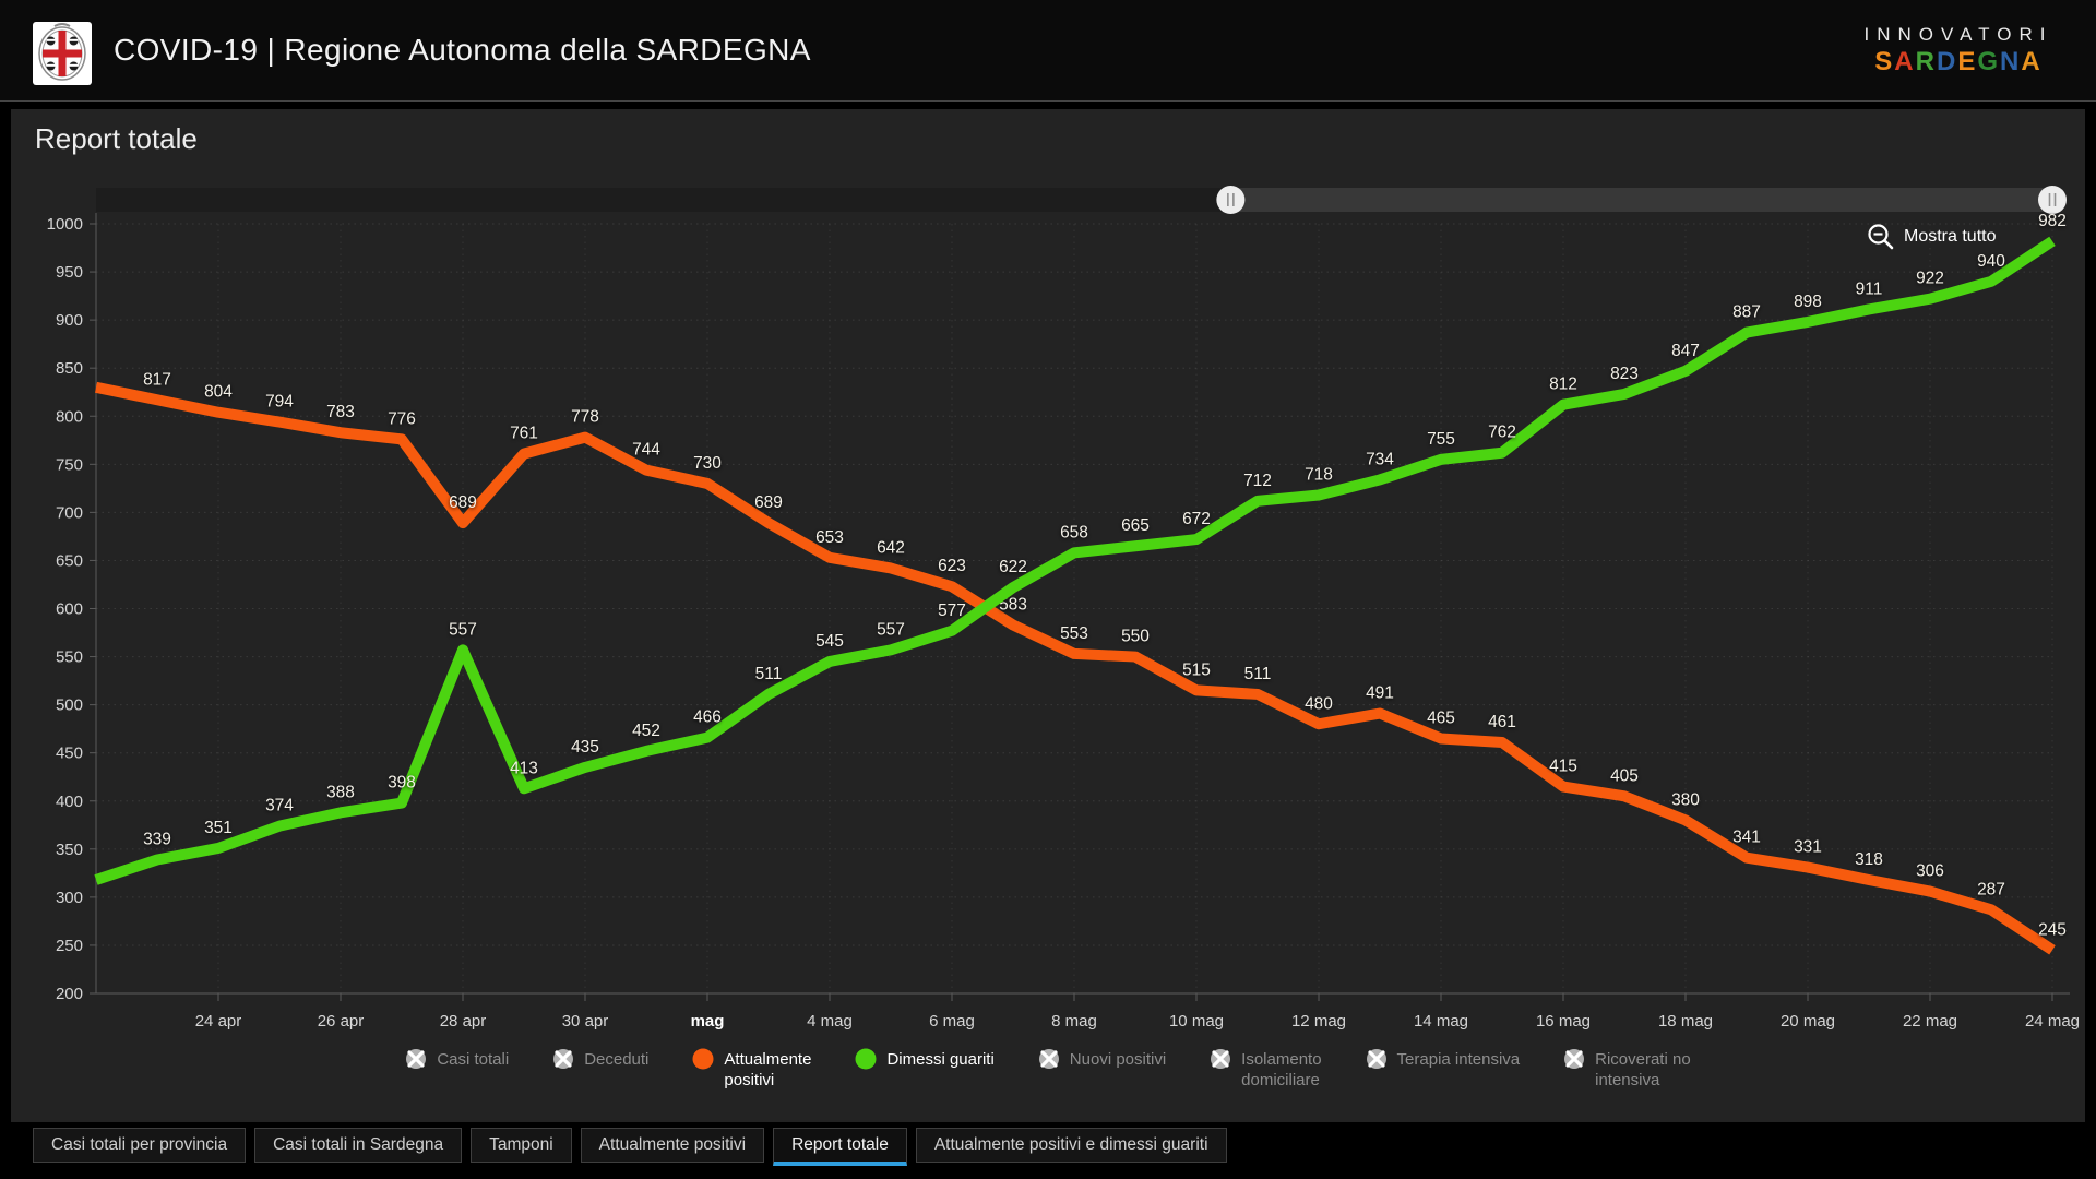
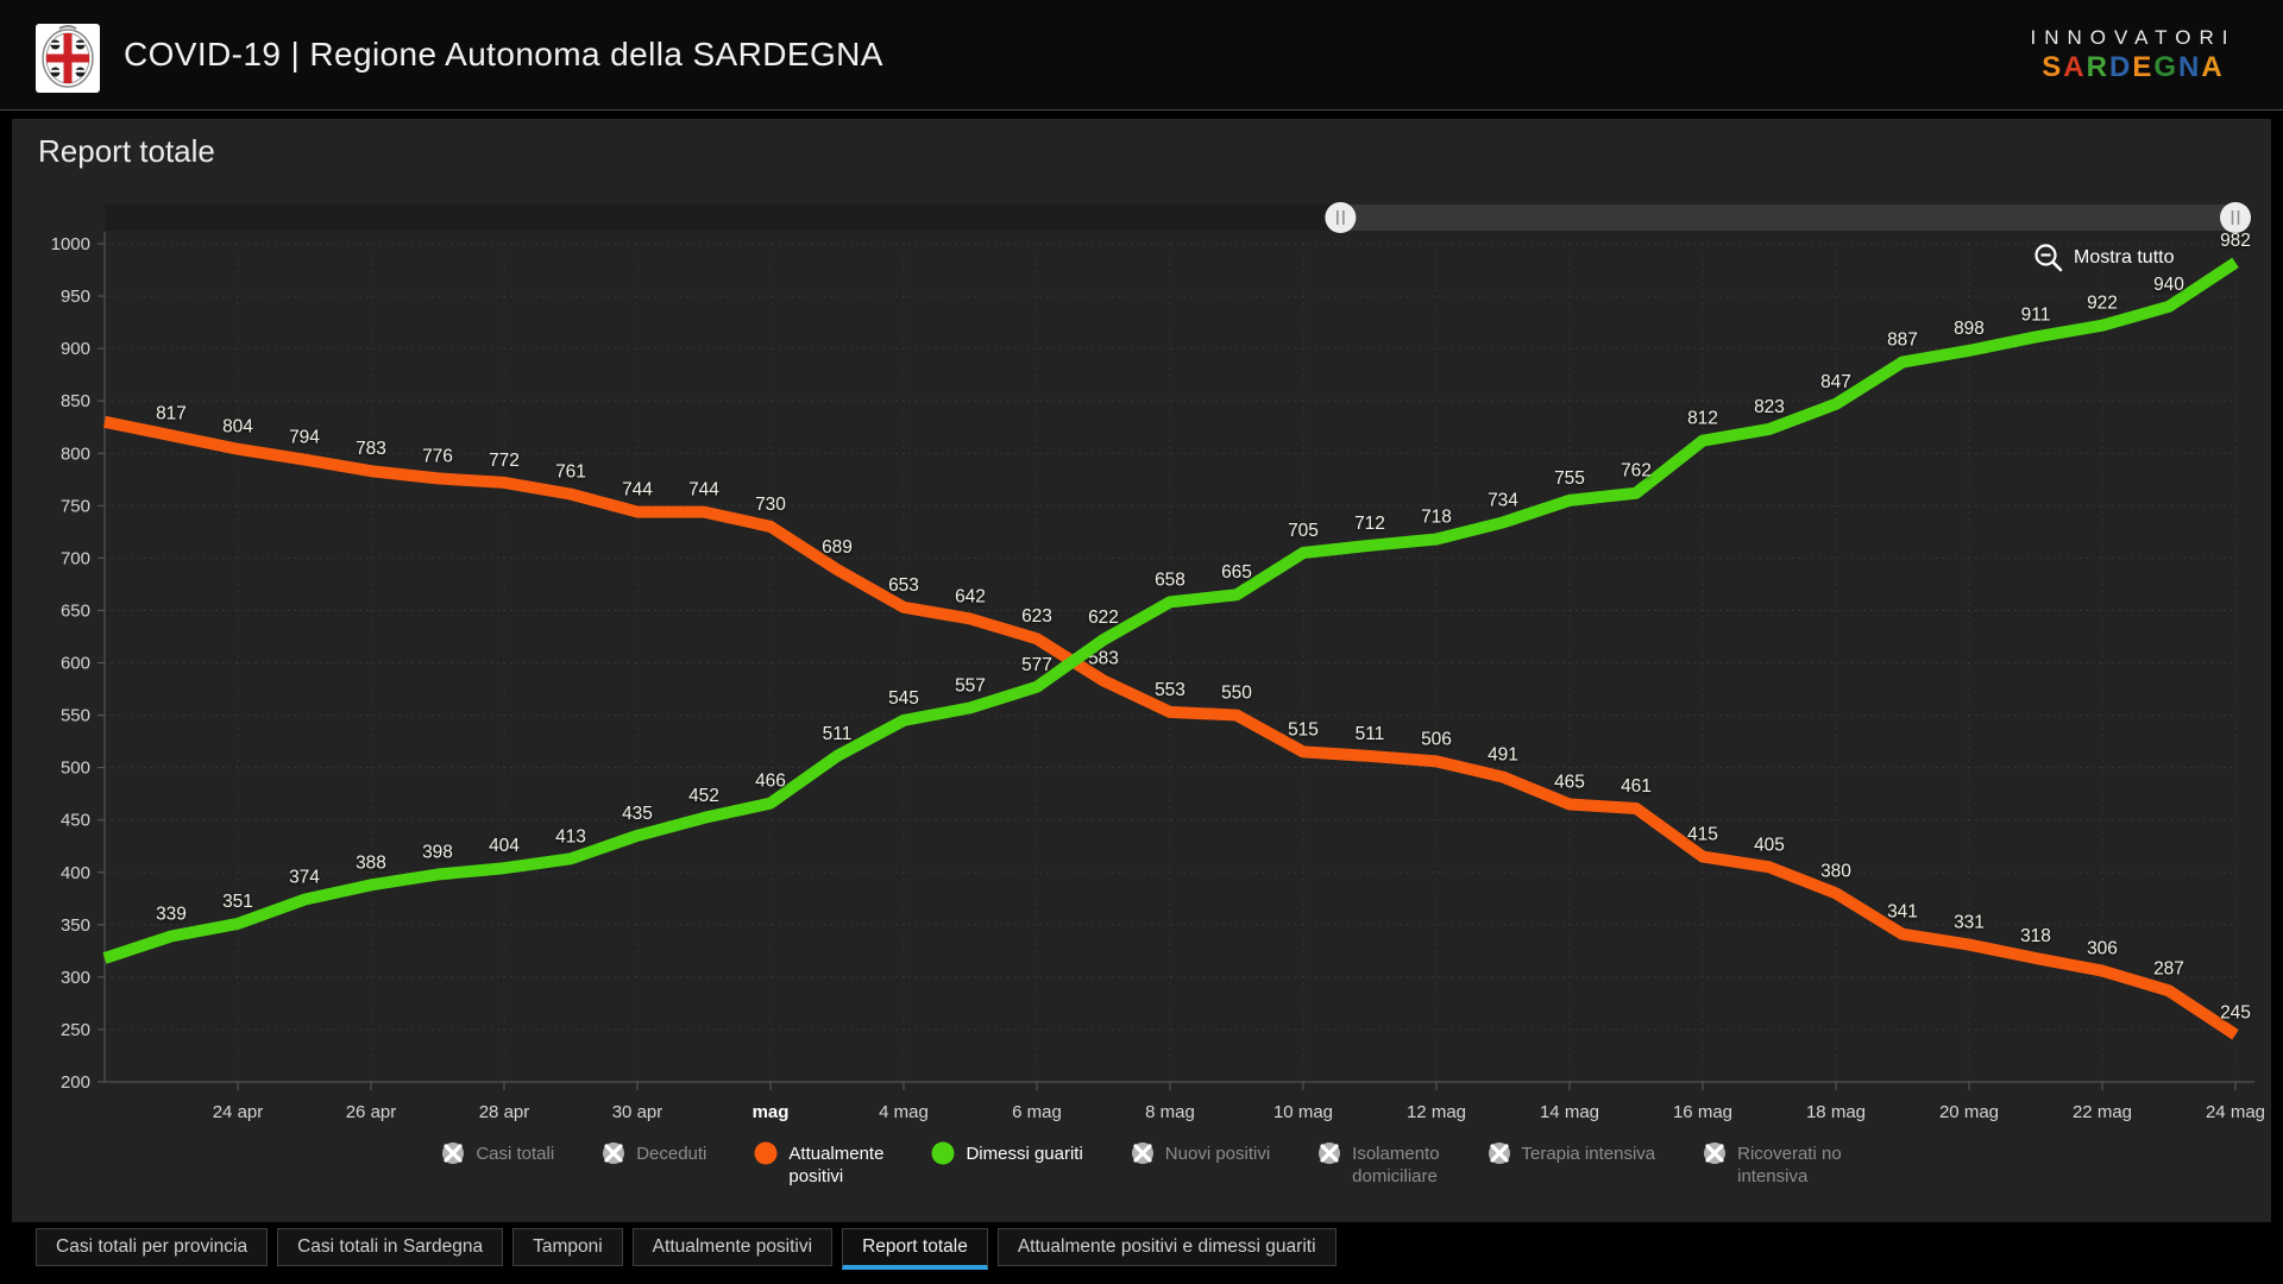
Attualmente positivi/28 apr: 689 -> 772
Dimessi guariti/28 apr: 557 -> 404
Attualmente positivi/30 apr: 778 -> 744
Dimessi guariti/10 mag: 672 -> 705
Attualmente positivi/12 mag: 480 -> 506
